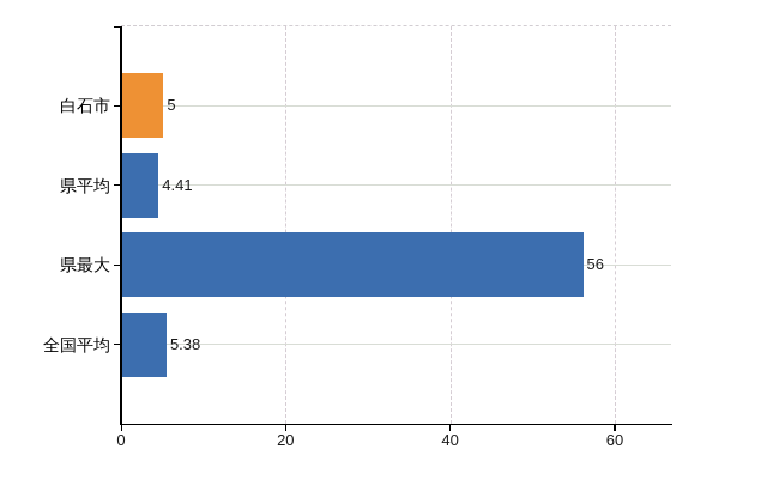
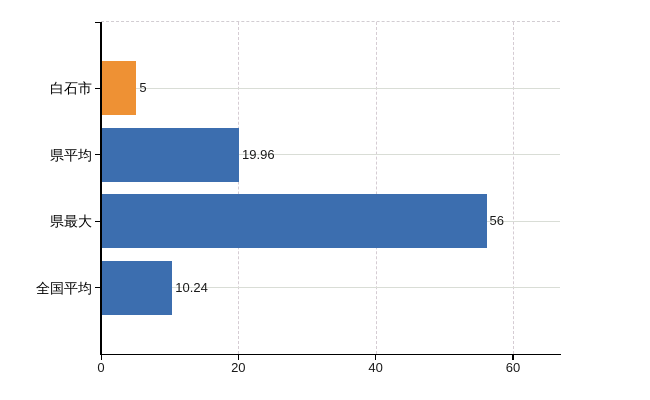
県平均: 4.41 -> 19.96
全国平均: 5.38 -> 10.24
